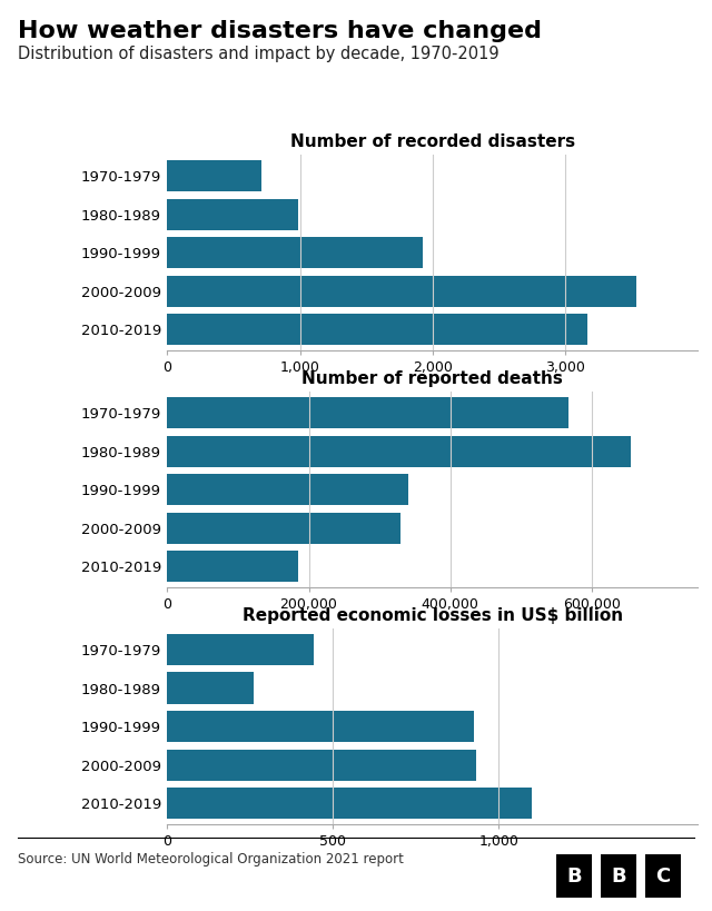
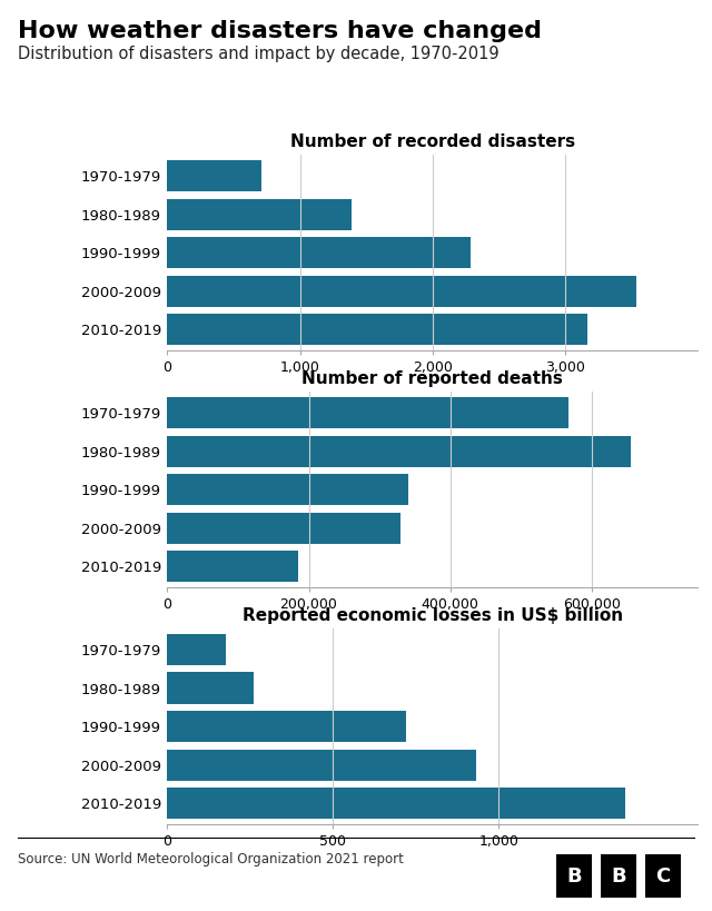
Number of recorded disasters/1980-1989: 990 -> 1,390
Number of recorded disasters/1990-1999: 1,930 -> 2,280
Reported economic losses in US$ billion/1970-1979: 440 -> 175
Reported economic losses in US$ billion/1990-1999: 925 -> 720
Reported economic losses in US$ billion/2010-2019: 1,100 -> 1,380
